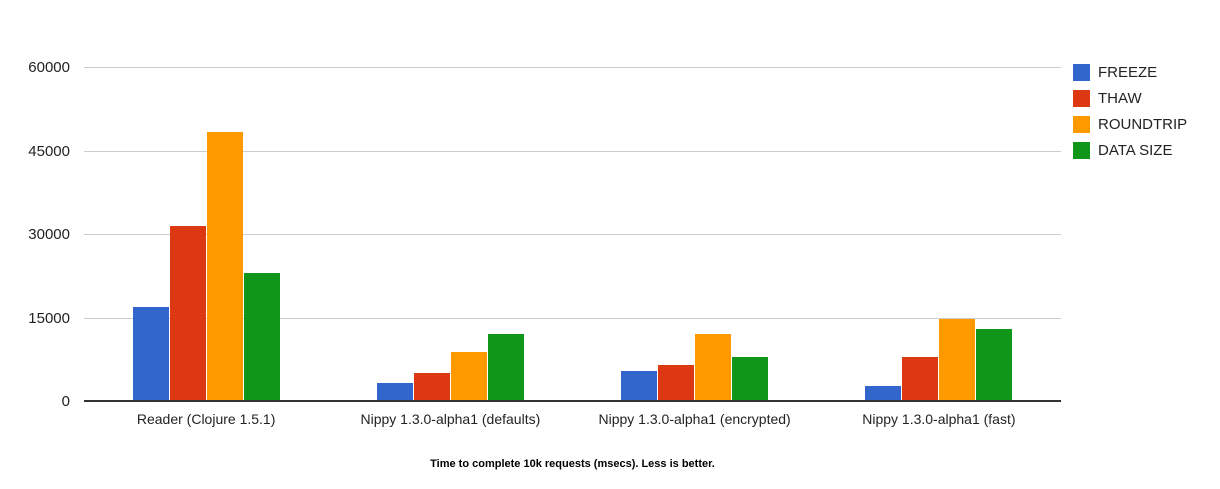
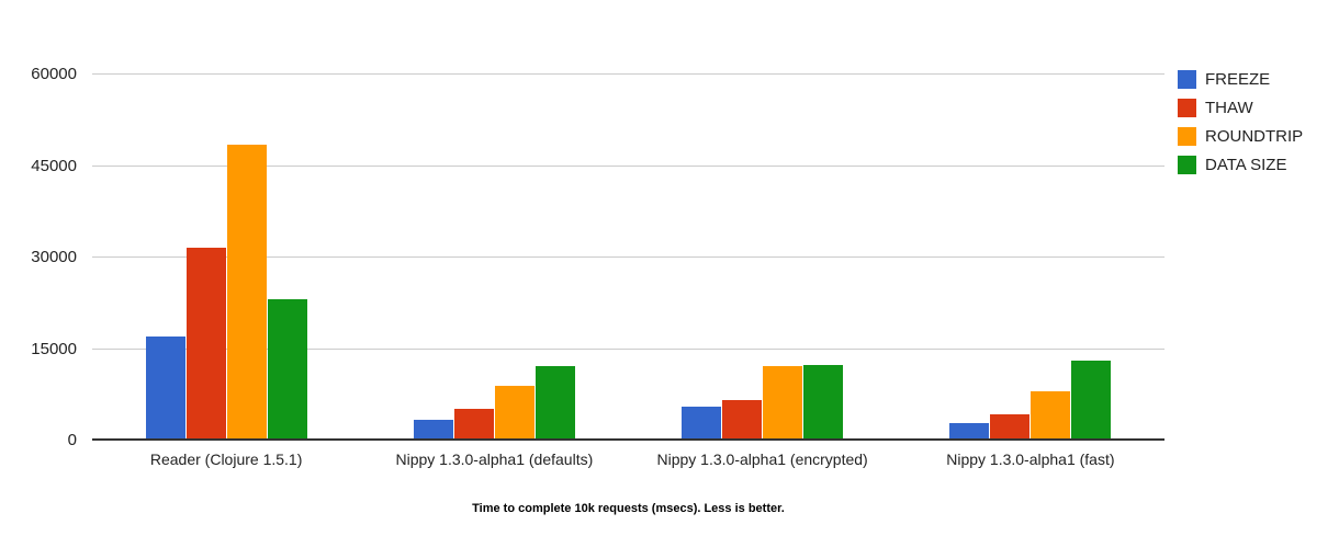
DATA SIZE/Nippy 1.3.0-alpha1 (encrypted): 8000 -> 12000
THAW/Nippy 1.3.0-alpha1 (fast): 8000 -> 4000
ROUNDTRIP/Nippy 1.3.0-alpha1 (fast): 15000 -> 8000
